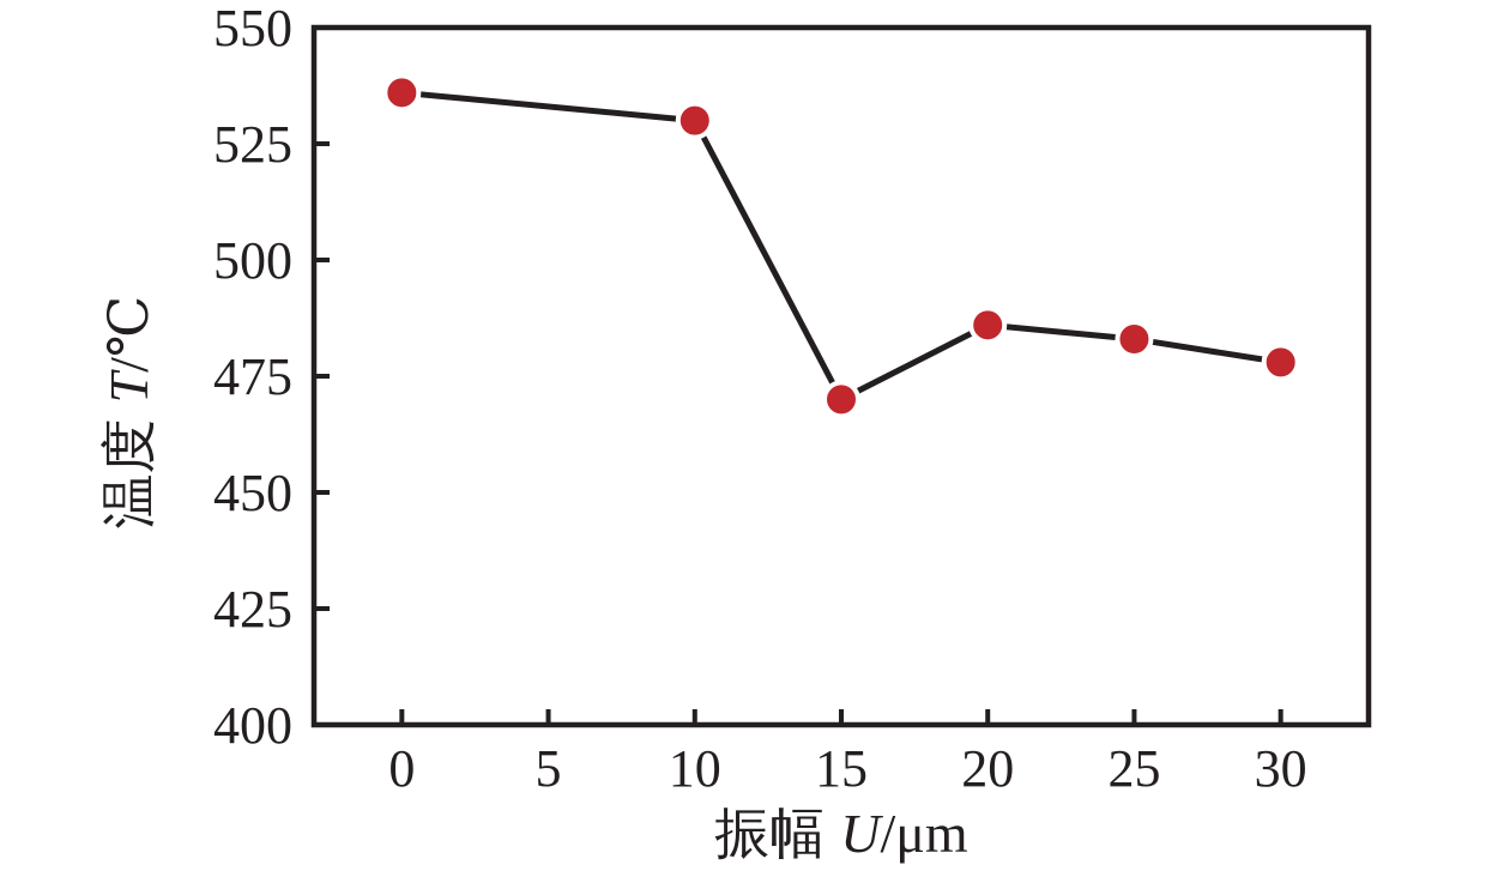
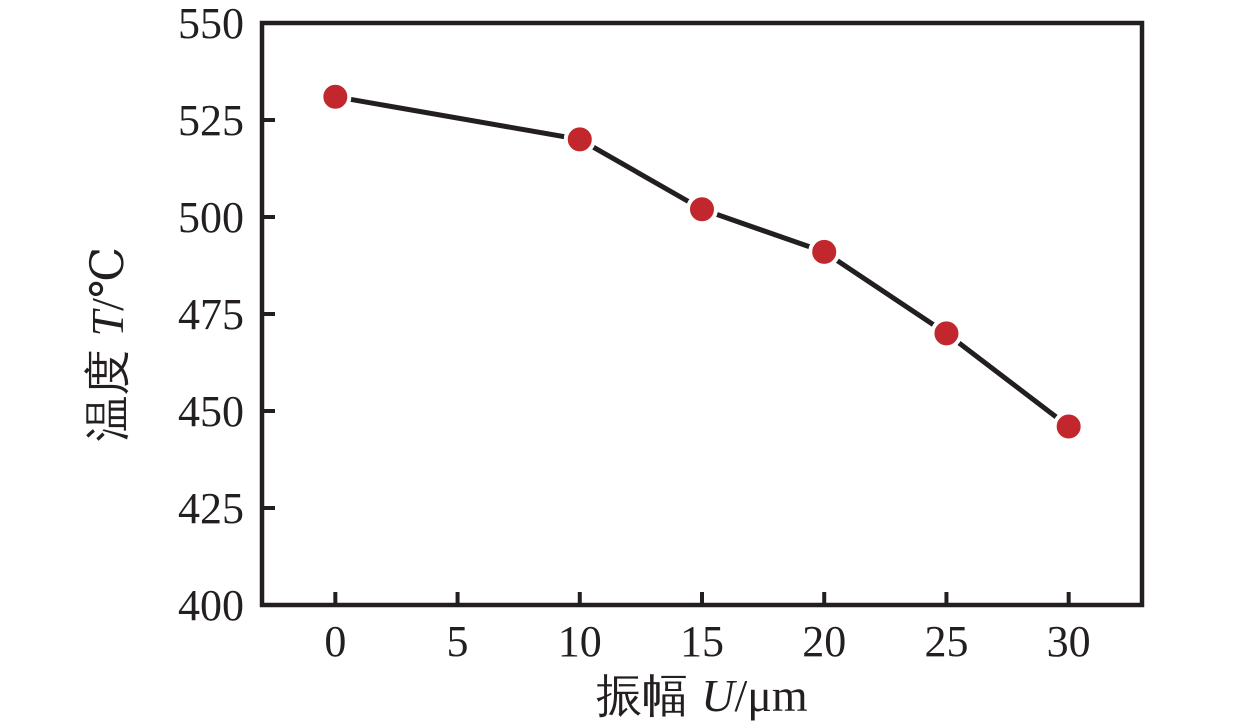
0: 536 -> 531
10: 530 -> 520
15: 470 -> 502
20: 486 -> 491
25: 483 -> 470
30: 478 -> 446
